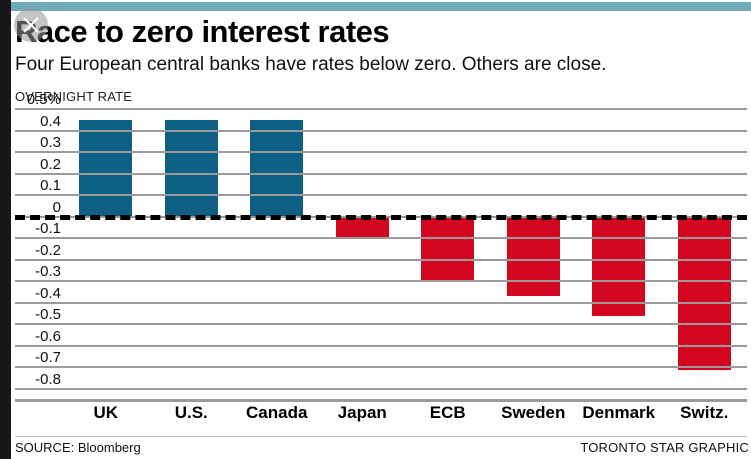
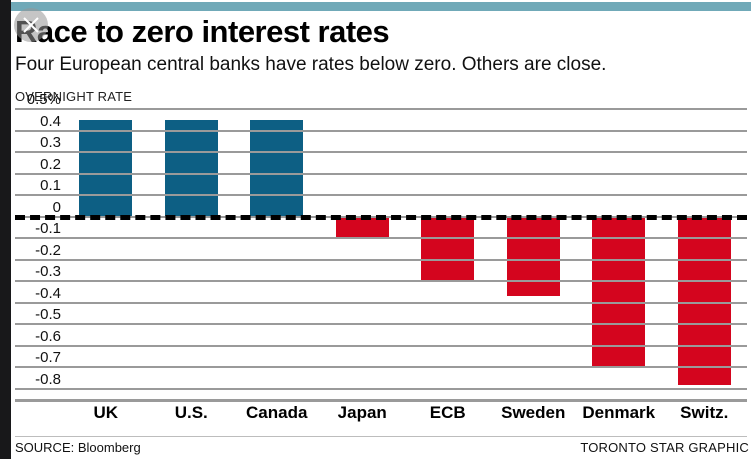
Denmark: -0.46% -> -0.70%
Switz.: -0.71% -> -0.78%
